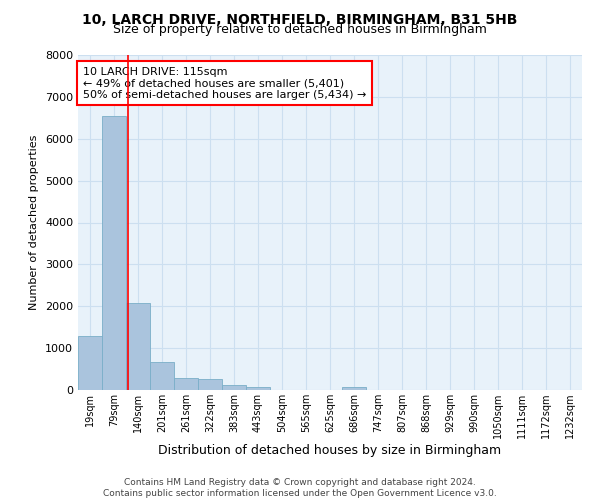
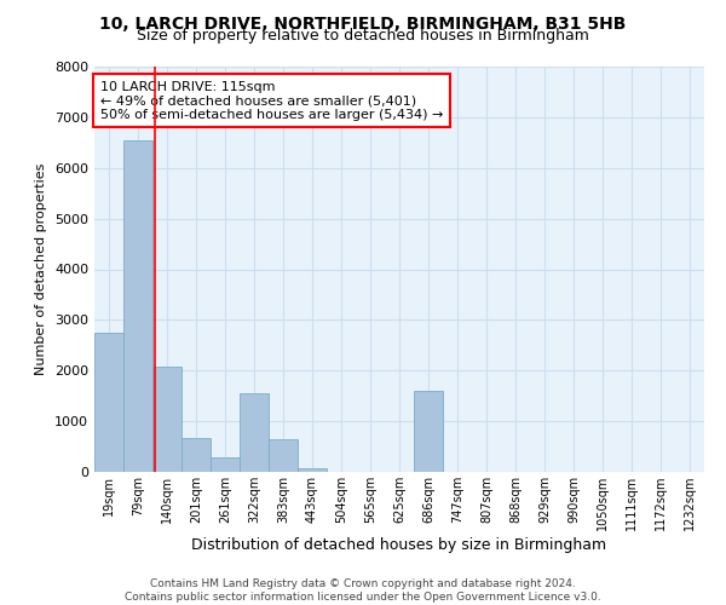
19sqm: 1300 -> 2750
322sqm: 270 -> 1550
383sqm: 110 -> 650
686sqm: 70 -> 1600
